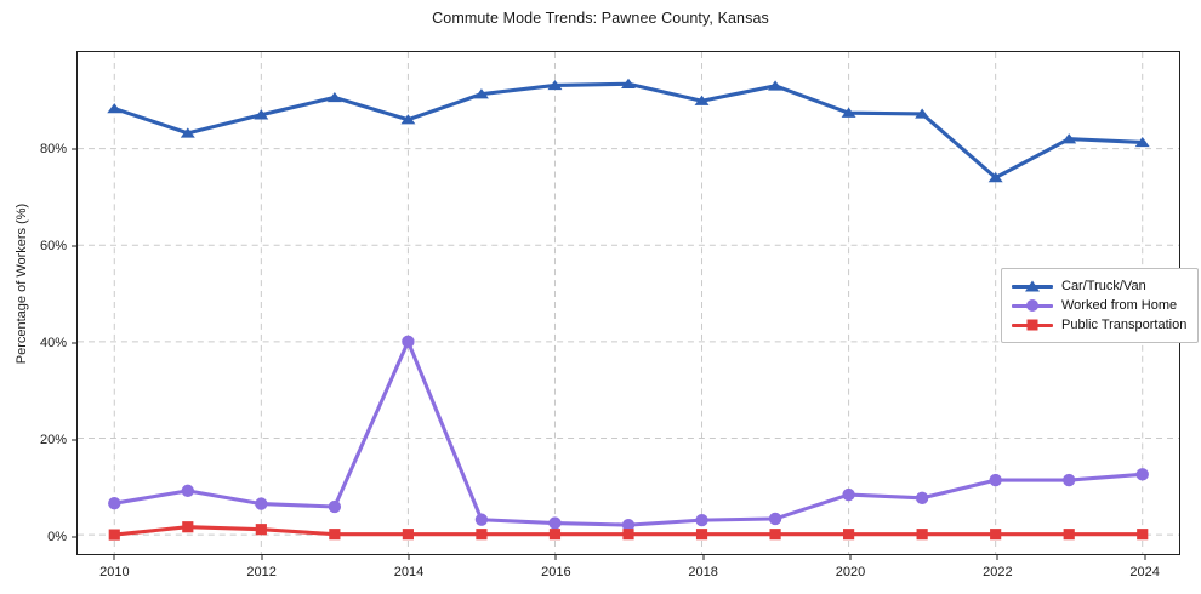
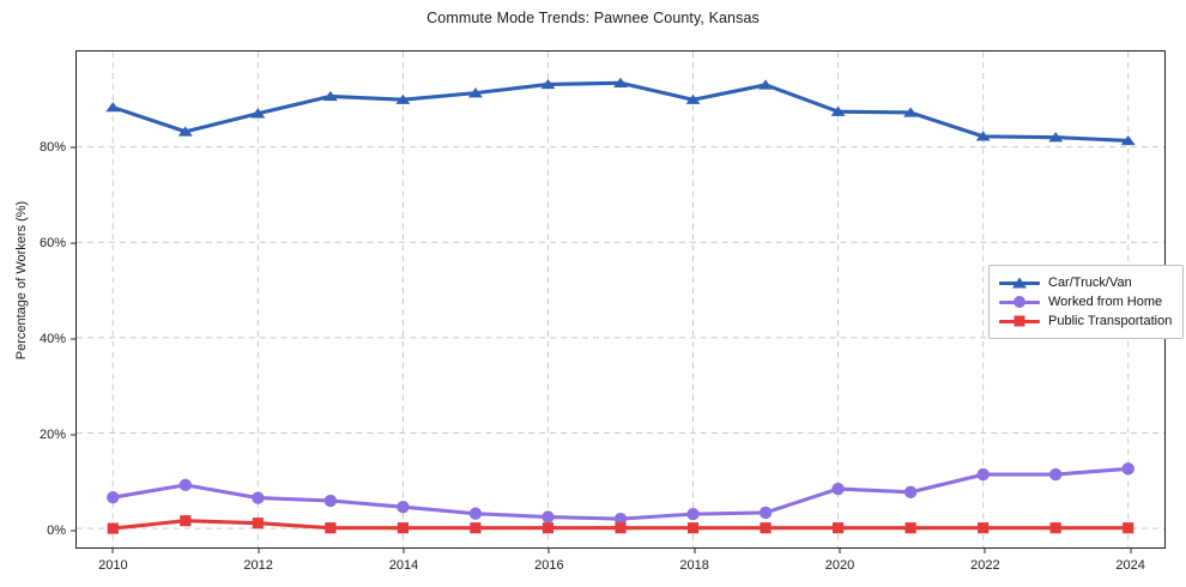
Car/Truck/Van/2014: 86% -> 90%
Worked from Home/2014: 40% -> 4%
Car/Truck/Van/2022: 74% -> 82%
